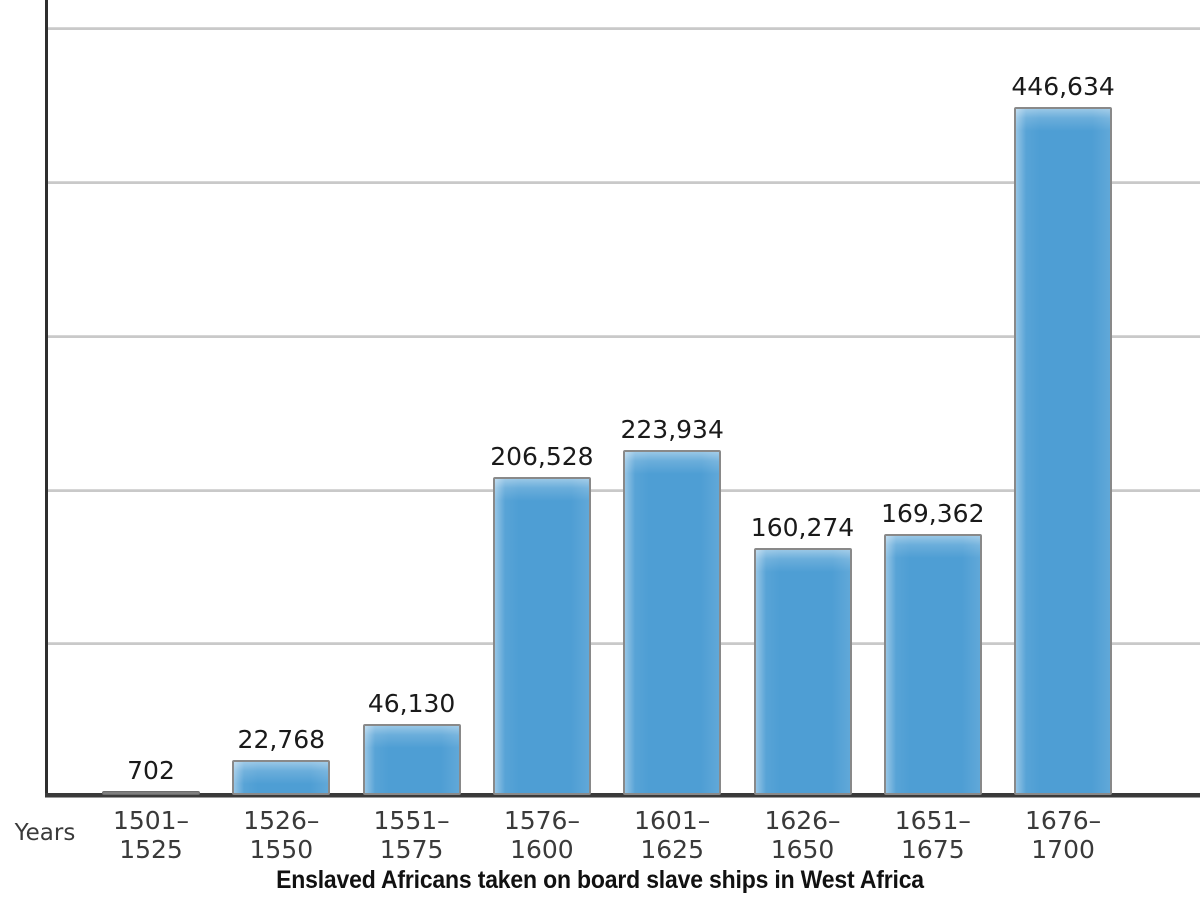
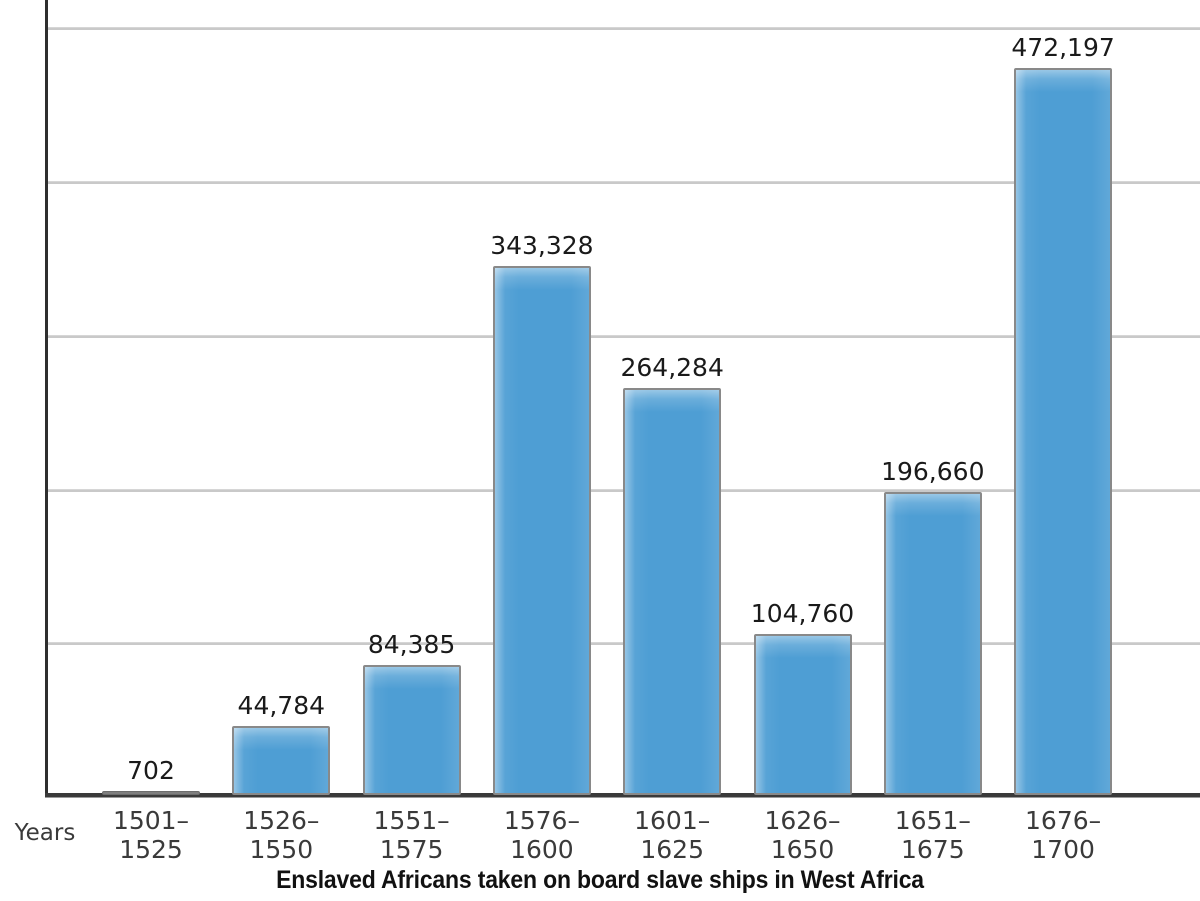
1526– 1550: 22,768 -> 44,784
1551– 1575: 46,130 -> 84,385
1576– 1600: 206,528 -> 343,328
1601– 1625: 223,934 -> 264,284
1626– 1650: 160,274 -> 104,760
1651– 1675: 169,362 -> 196,660
1676– 1700: 446,634 -> 472,197
